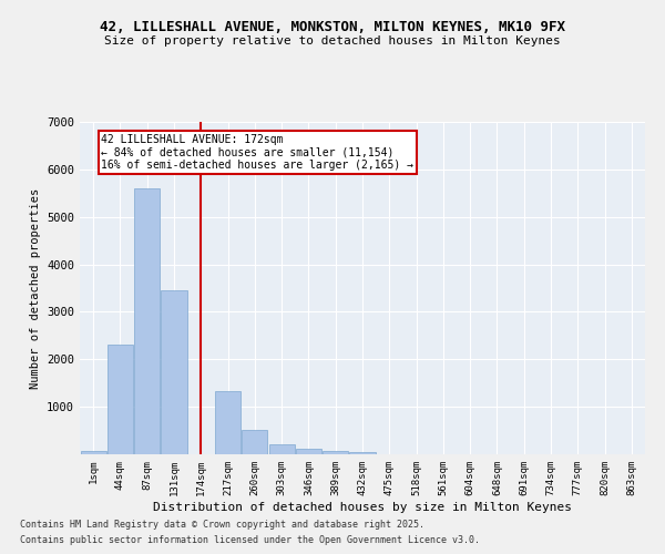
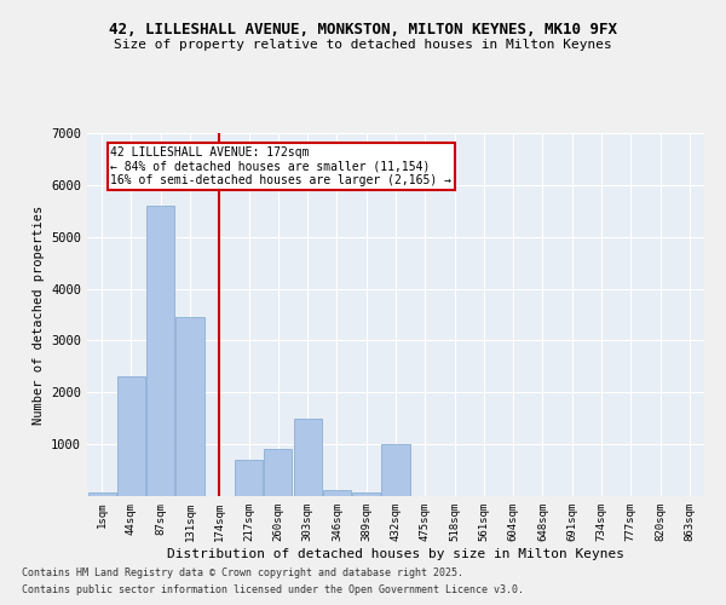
217sqm: 1320 -> 700
260sqm: 520 -> 900
303sqm: 200 -> 1500
432sqm: 50 -> 1000
